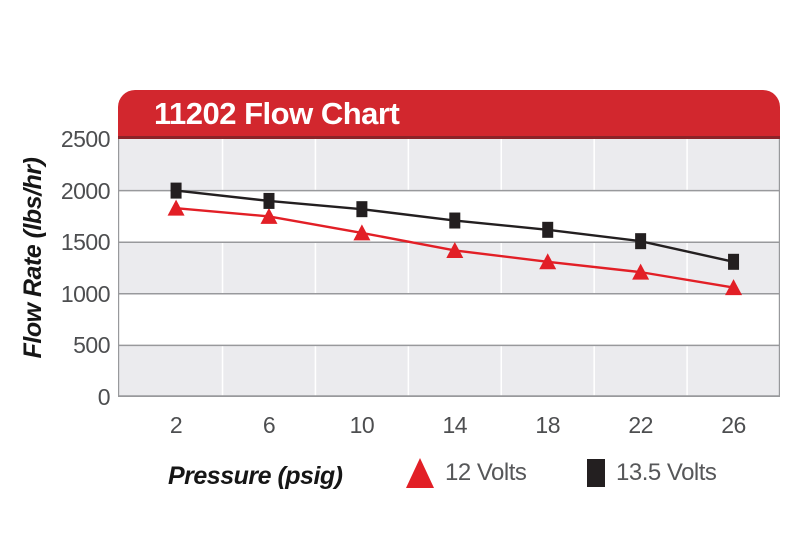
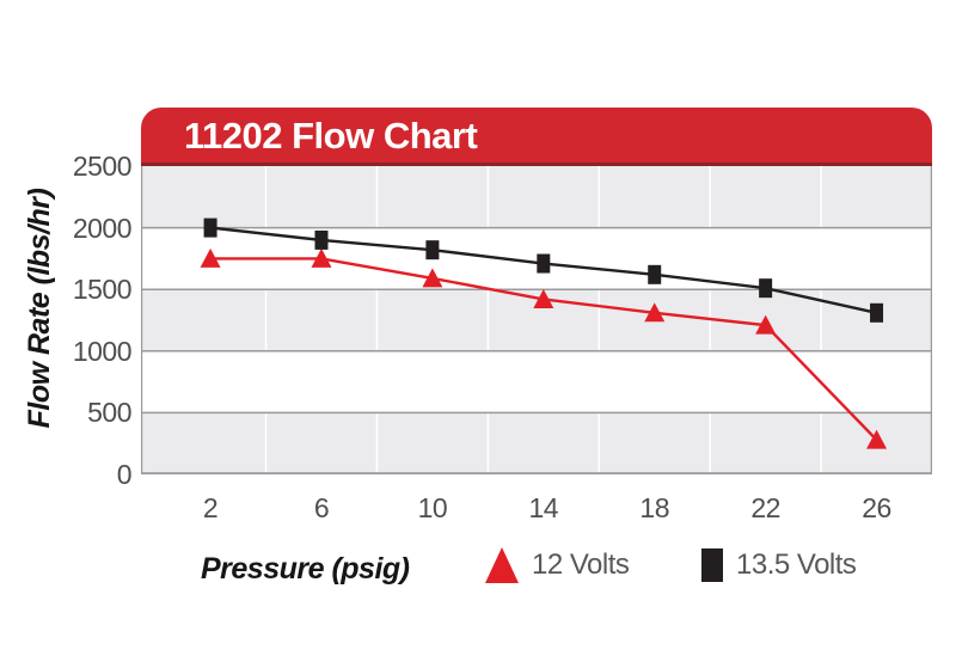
12 Volts/2: 1830 -> 1750
12 Volts/26: 1060 -> 280
